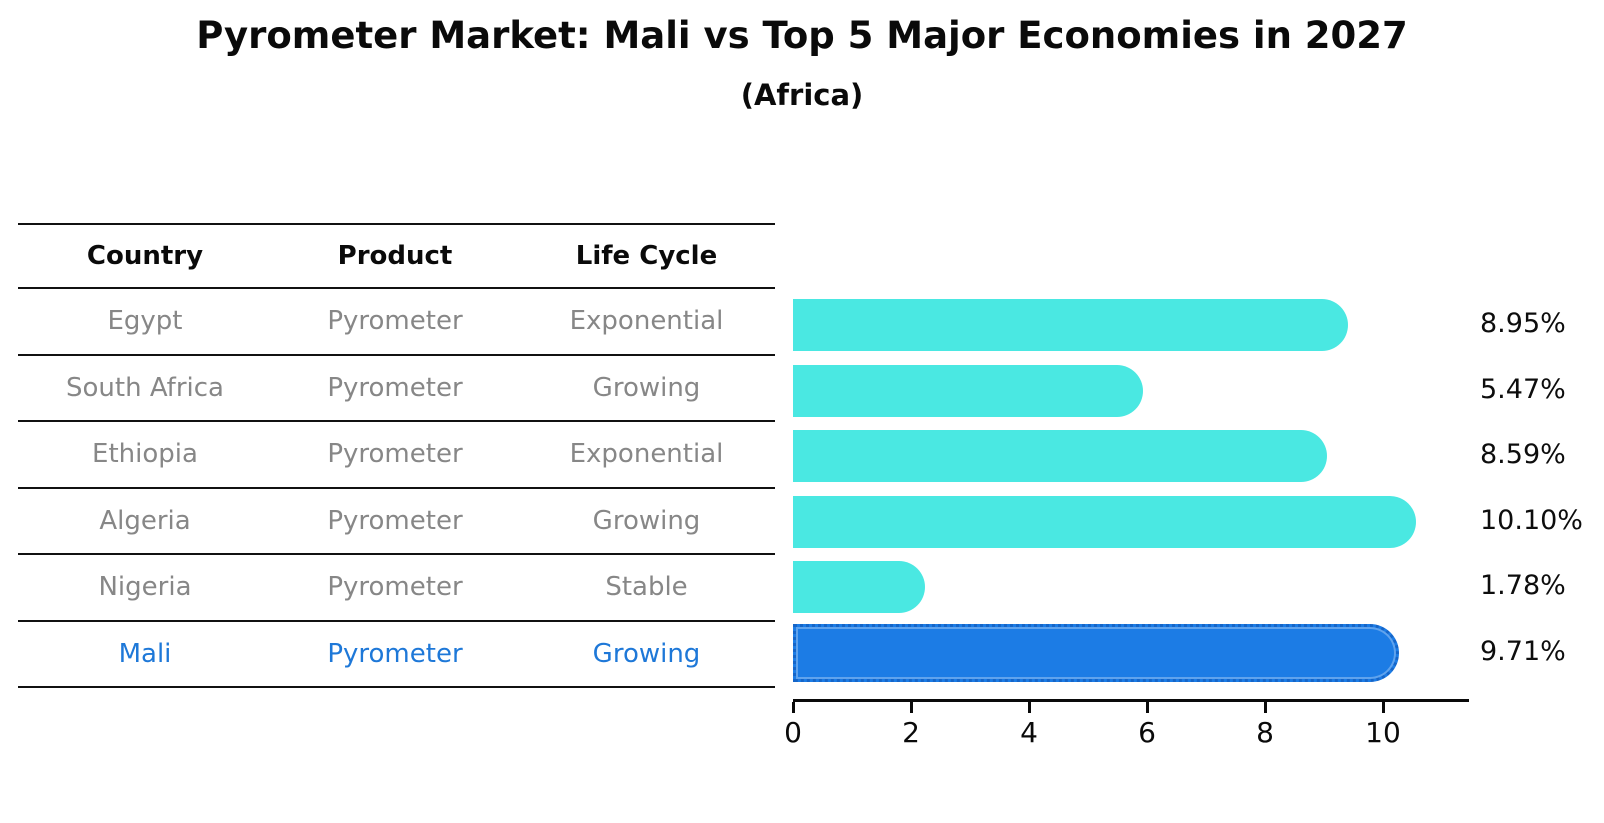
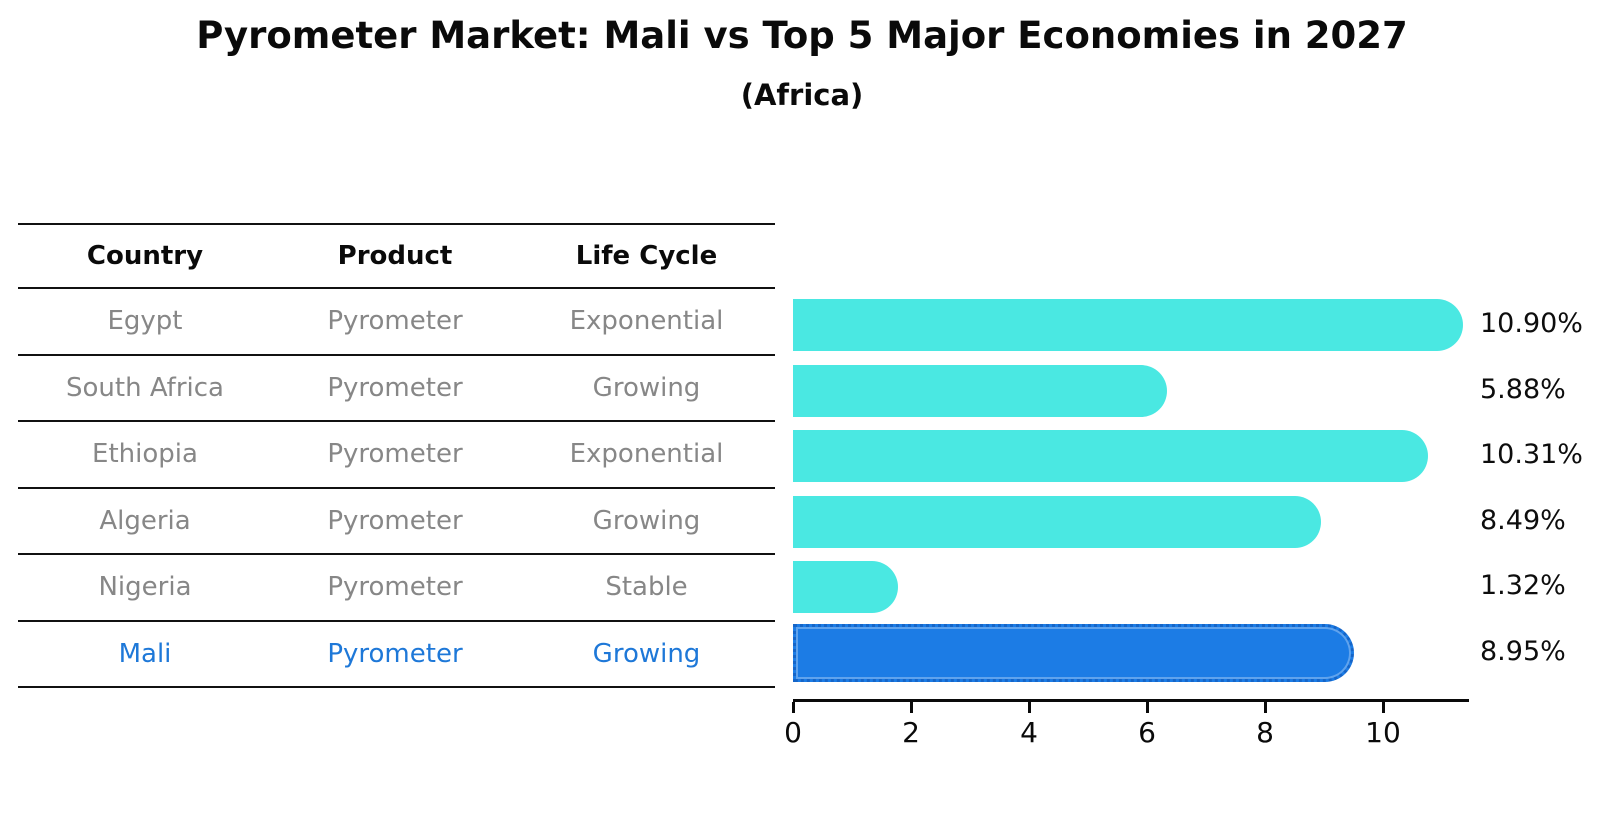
Egypt: 8.95% -> 10.90%
South Africa: 5.47% -> 5.88%
Ethiopia: 8.59% -> 10.31%
Algeria: 10.10% -> 8.49%
Nigeria: 1.78% -> 1.32%
Mali: 9.71% -> 8.95%
